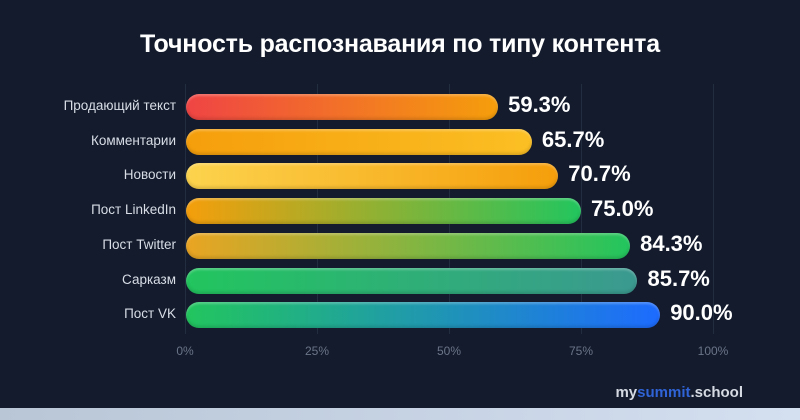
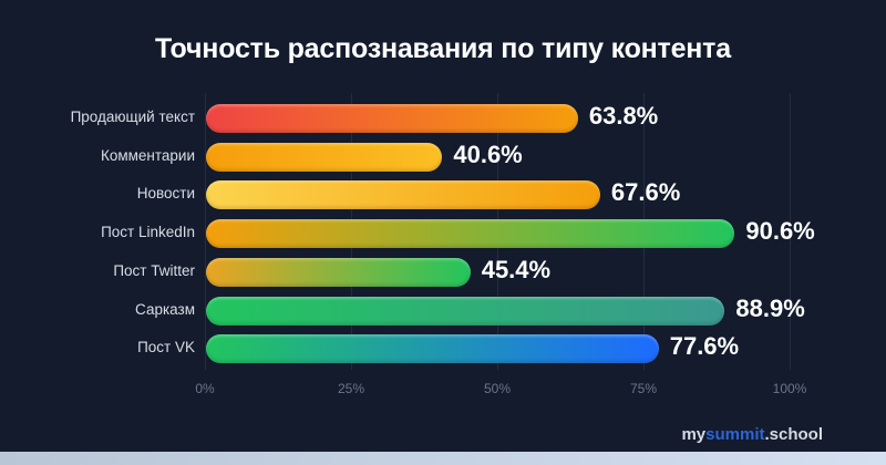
Продающий текст: 59.3% -> 63.8%
Комментарии: 65.7% -> 40.6%
Новости: 70.7% -> 67.6%
Пост LinkedIn: 75.0% -> 90.6%
Пост Twitter: 84.3% -> 45.4%
Сарказм: 85.7% -> 88.9%
Пост VK: 90.0% -> 77.6%
